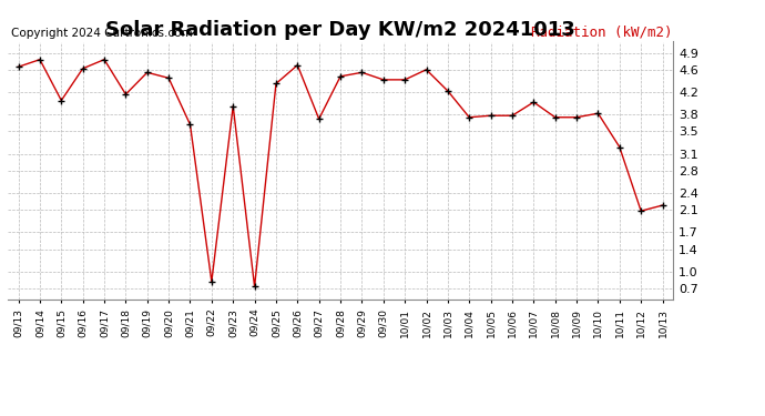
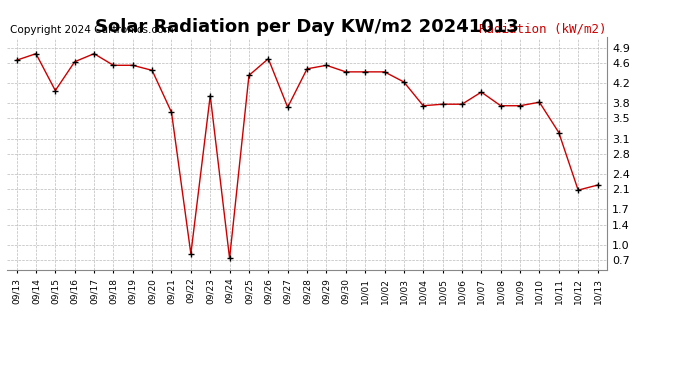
09/18: 4.16 -> 4.55
10/02: 4.60 -> 4.42
